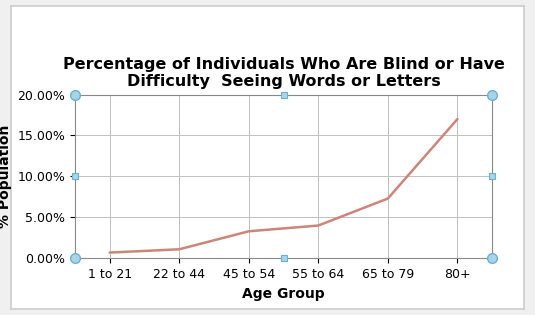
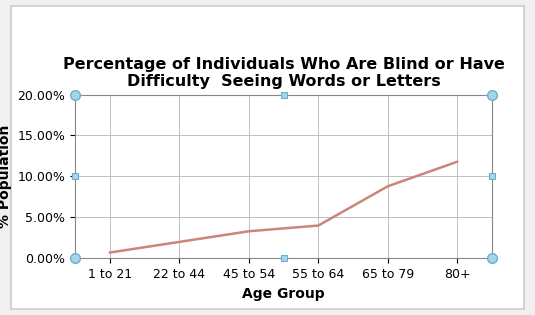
22 to 44: 1.1% -> 2.0%
65 to 79: 7.3% -> 8.8%
80+: 17.0% -> 11.8%
